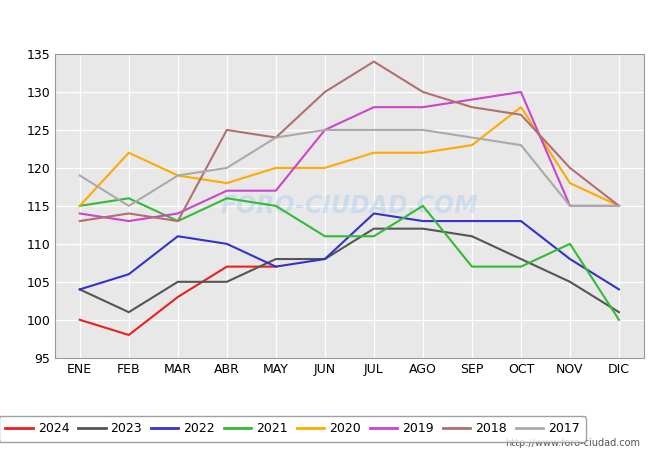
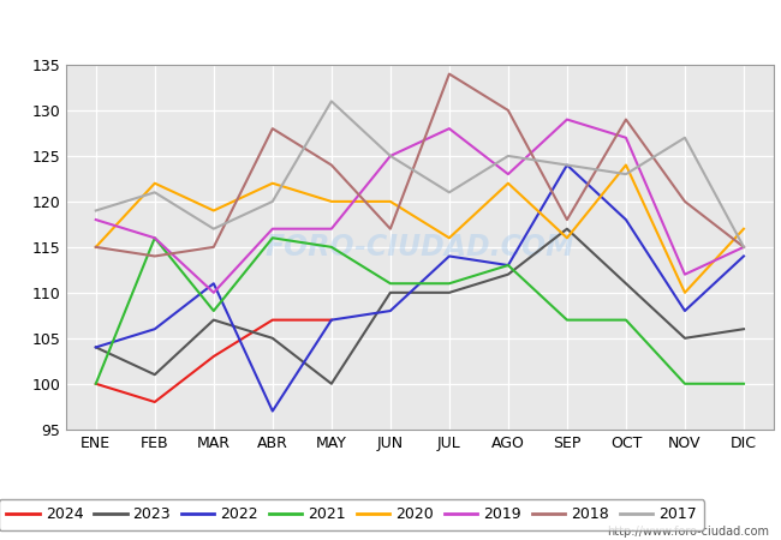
2021/ENE: 115 -> 100
2019/ENE: 114 -> 118
2018/ENE: 113 -> 115
2019/FEB: 113 -> 116
2017/FEB: 115 -> 121
2023/MAR: 105 -> 107
2021/MAR: 113 -> 108
2019/MAR: 114 -> 110
2018/MAR: 113 -> 115
2017/MAR: 119 -> 117
2022/ABR: 110 -> 97
2020/ABR: 118 -> 122
2018/ABR: 125 -> 128
2023/MAY: 108 -> 100
2017/MAY: 124 -> 131
2023/JUN: 108 -> 110
2018/JUN: 130 -> 117
2023/JUL: 112 -> 110
2020/JUL: 122 -> 116
2017/JUL: 125 -> 121
2021/AGO: 115 -> 113
2019/AGO: 128 -> 123
2023/SEP: 111 -> 117
2022/SEP: 113 -> 124
2020/SEP: 123 -> 116
2018/SEP: 128 -> 118
2023/OCT: 108 -> 111
2022/OCT: 113 -> 118
2020/OCT: 128 -> 124
2019/OCT: 130 -> 127
2018/OCT: 127 -> 129
2021/NOV: 110 -> 100
2020/NOV: 118 -> 110
2019/NOV: 115 -> 112
2017/NOV: 115 -> 127
2023/DIC: 101 -> 106
2022/DIC: 104 -> 114
2020/DIC: 115 -> 117
